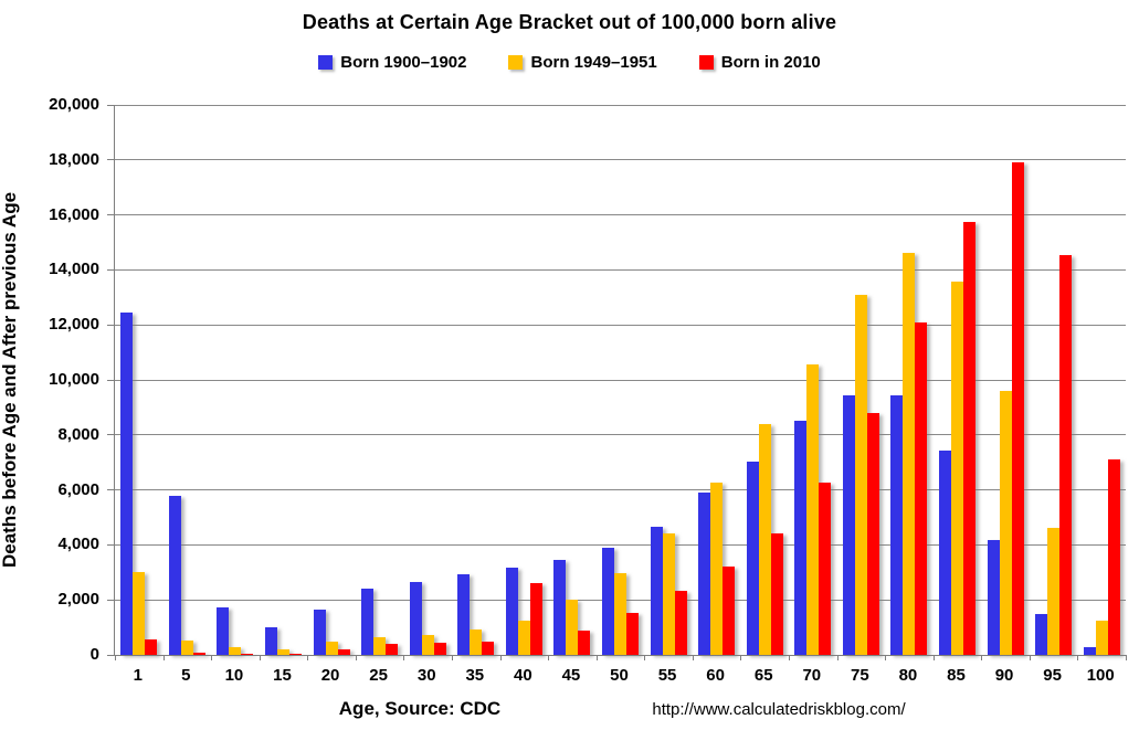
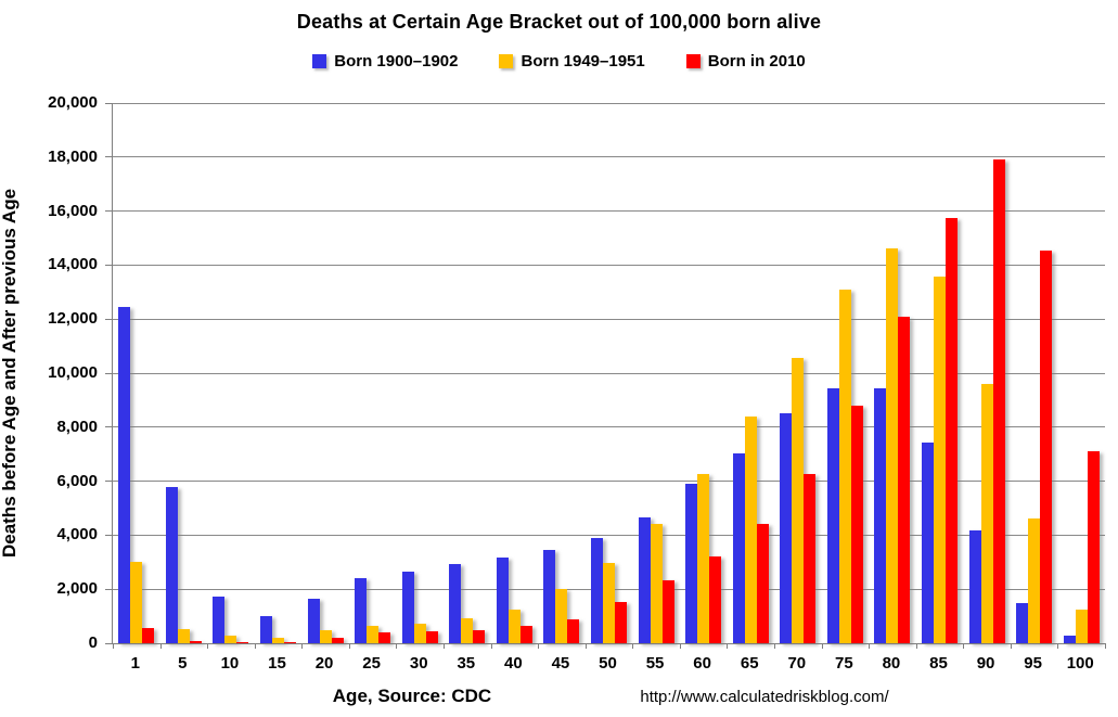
Born in 2010/40: 2600 -> 600
